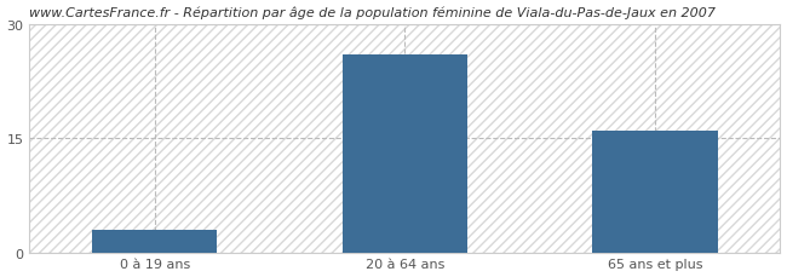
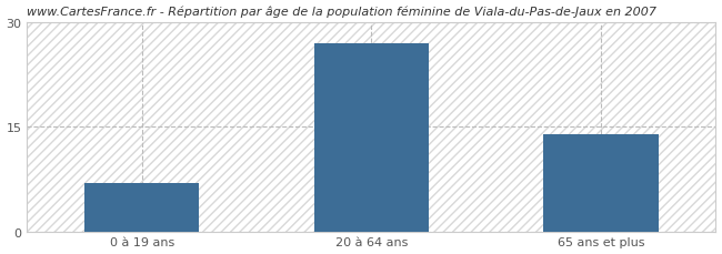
0 à 19 ans: 3 -> 7
20 à 64 ans: 26 -> 27
65 ans et plus: 16 -> 14
